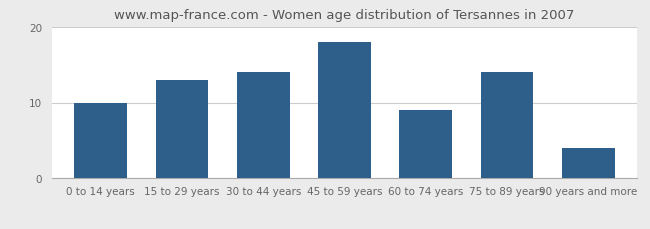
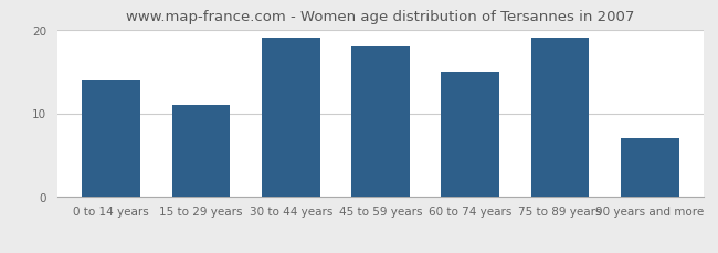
0 to 14 years: 10 -> 14
15 to 29 years: 13 -> 11
30 to 44 years: 14 -> 19
60 to 74 years: 9 -> 15
75 to 89 years: 14 -> 19
90 years and more: 4 -> 7
